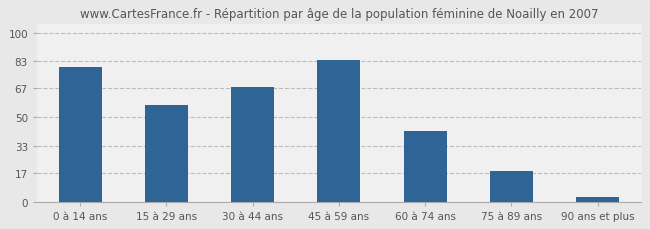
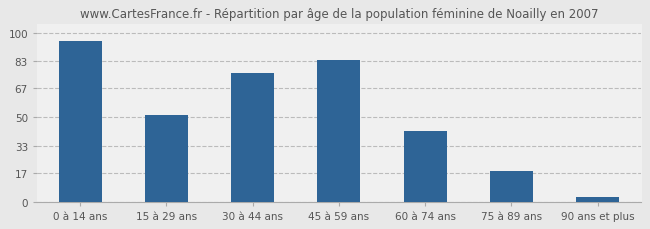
0 à 14 ans: 80 -> 95
15 à 29 ans: 57 -> 51
30 à 44 ans: 68 -> 76
